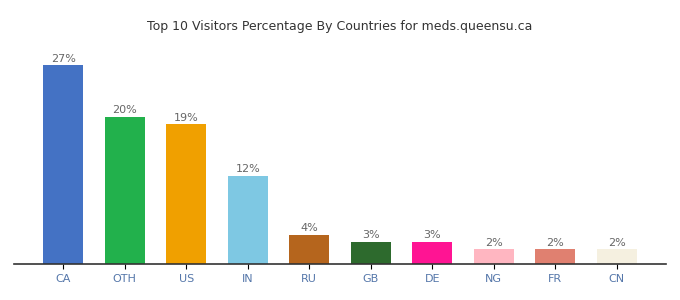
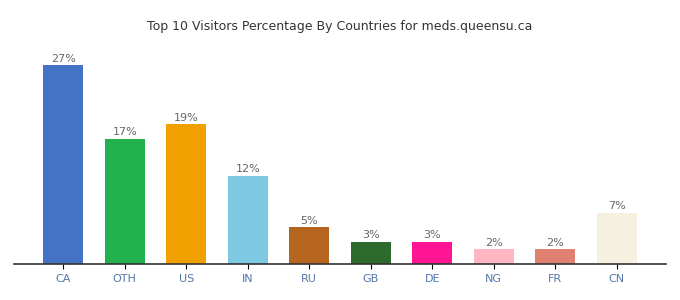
OTH: 20% -> 17%
RU: 4% -> 5%
CN: 2% -> 7%
